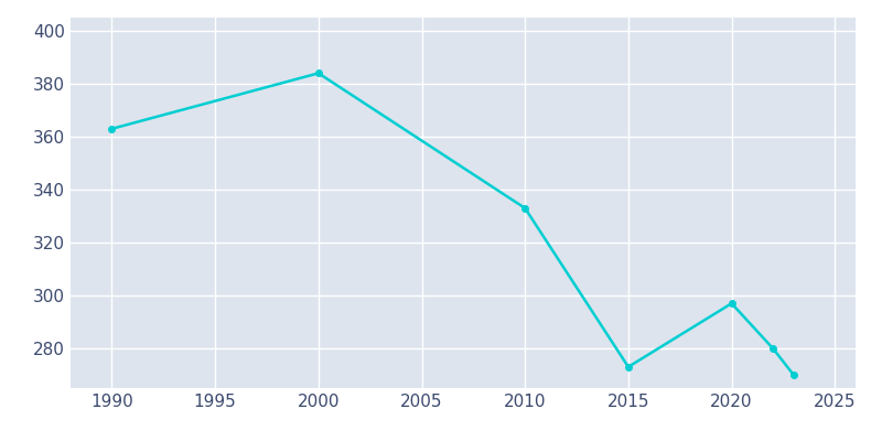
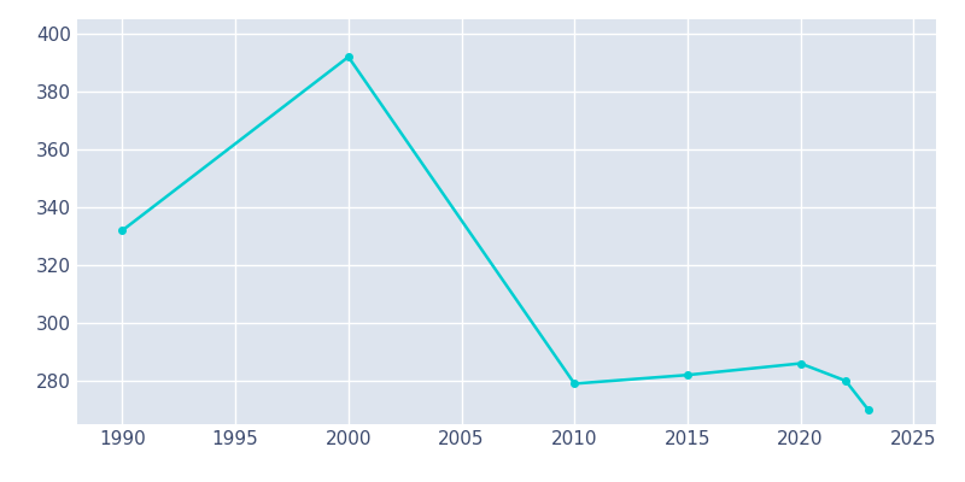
1990: 363 -> 332
2000: 384 -> 392
2010: 333 -> 279
2015: 273 -> 282
2020: 297 -> 286
